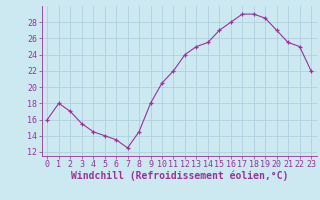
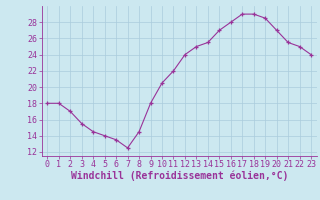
0: 16.0 -> 18.0
23: 22.0 -> 24.0
